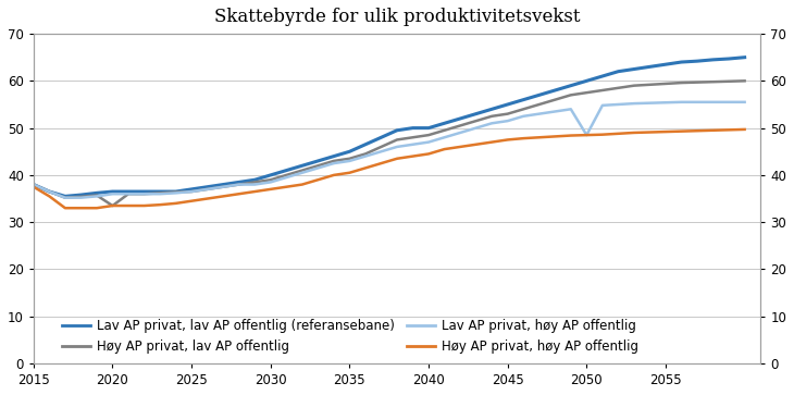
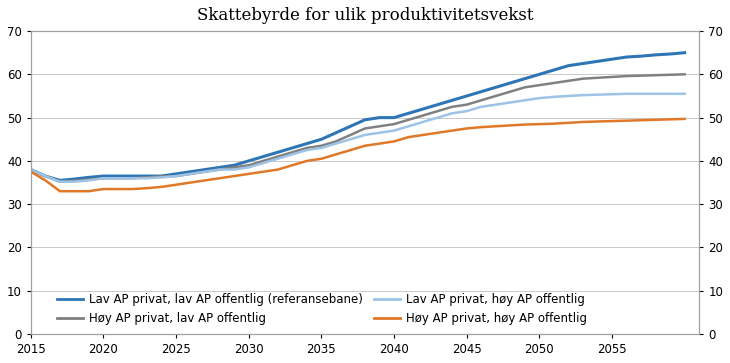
Høy AP privat, lav AP offentlig/2020: 33.5 -> 36.0
Lav AP privat, høy AP offentlig/2050: 48.5 -> 54.5
